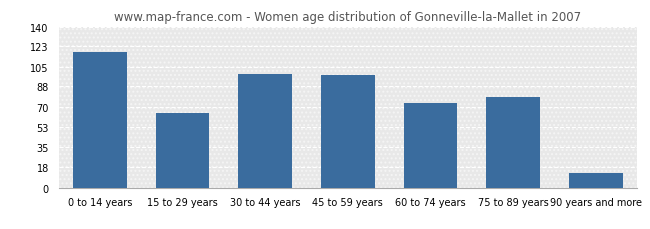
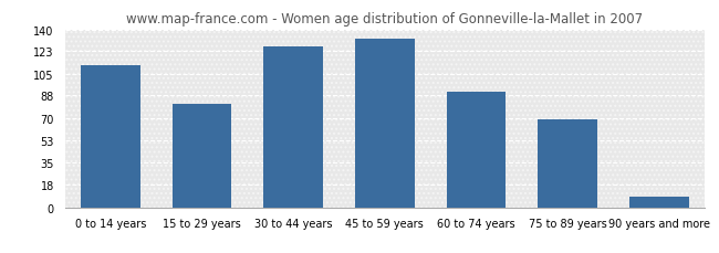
0 to 14 years: 118 -> 112
15 to 29 years: 65 -> 81
30 to 44 years: 99 -> 127
45 to 59 years: 98 -> 133
60 to 74 years: 74 -> 91
75 to 89 years: 79 -> 69
90 years and more: 13 -> 8
